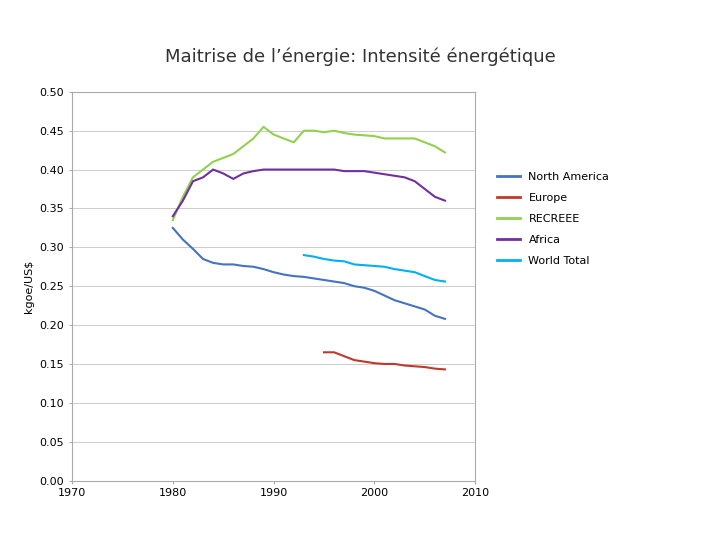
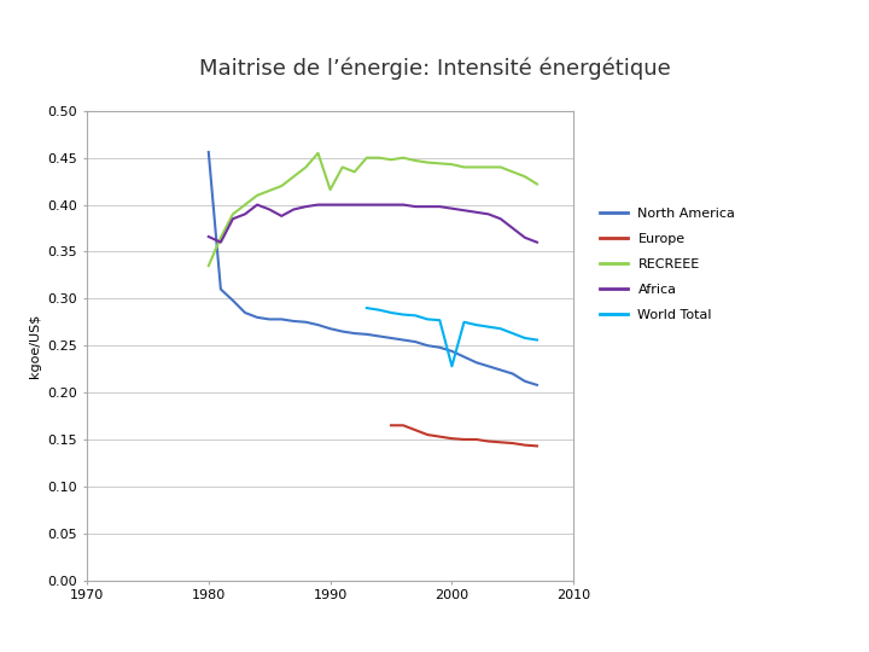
North America/1980: 0.325 -> 0.456
Africa/1980: 0.340 -> 0.366
RECREEE/1990: 0.445 -> 0.416
World Total/2000: 0.276 -> 0.228
